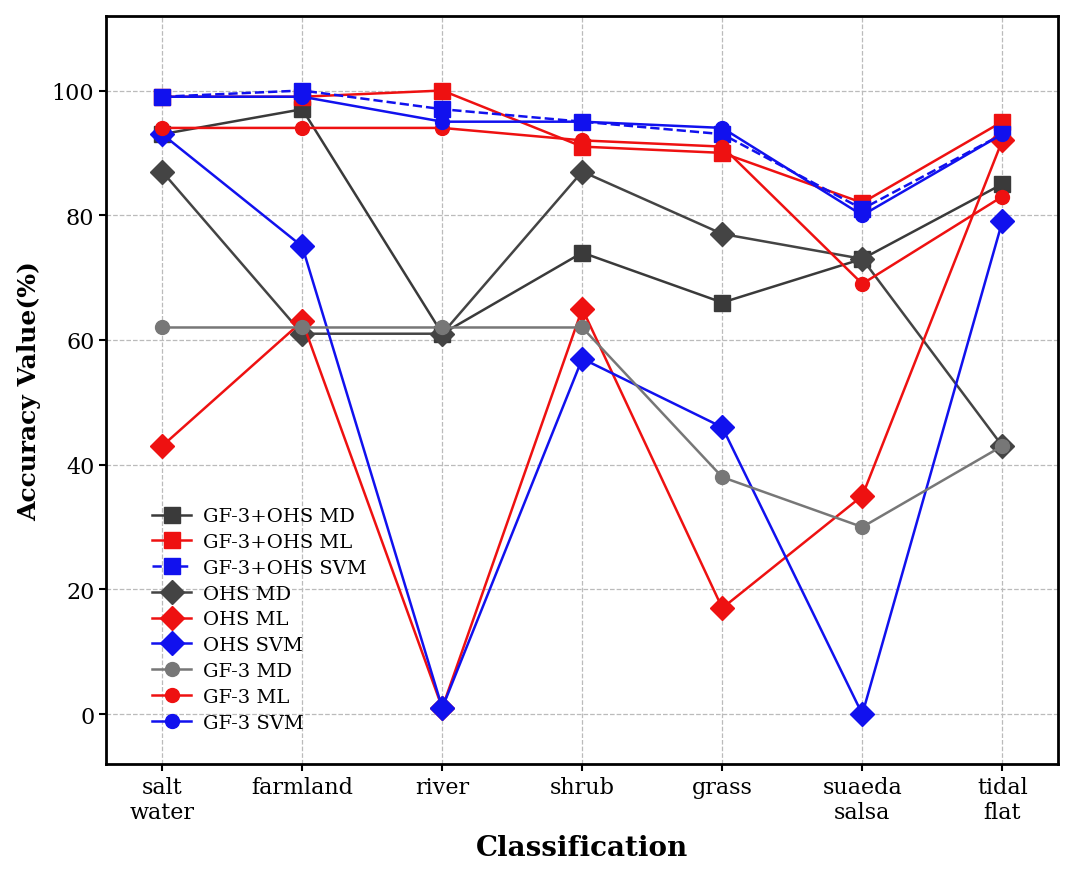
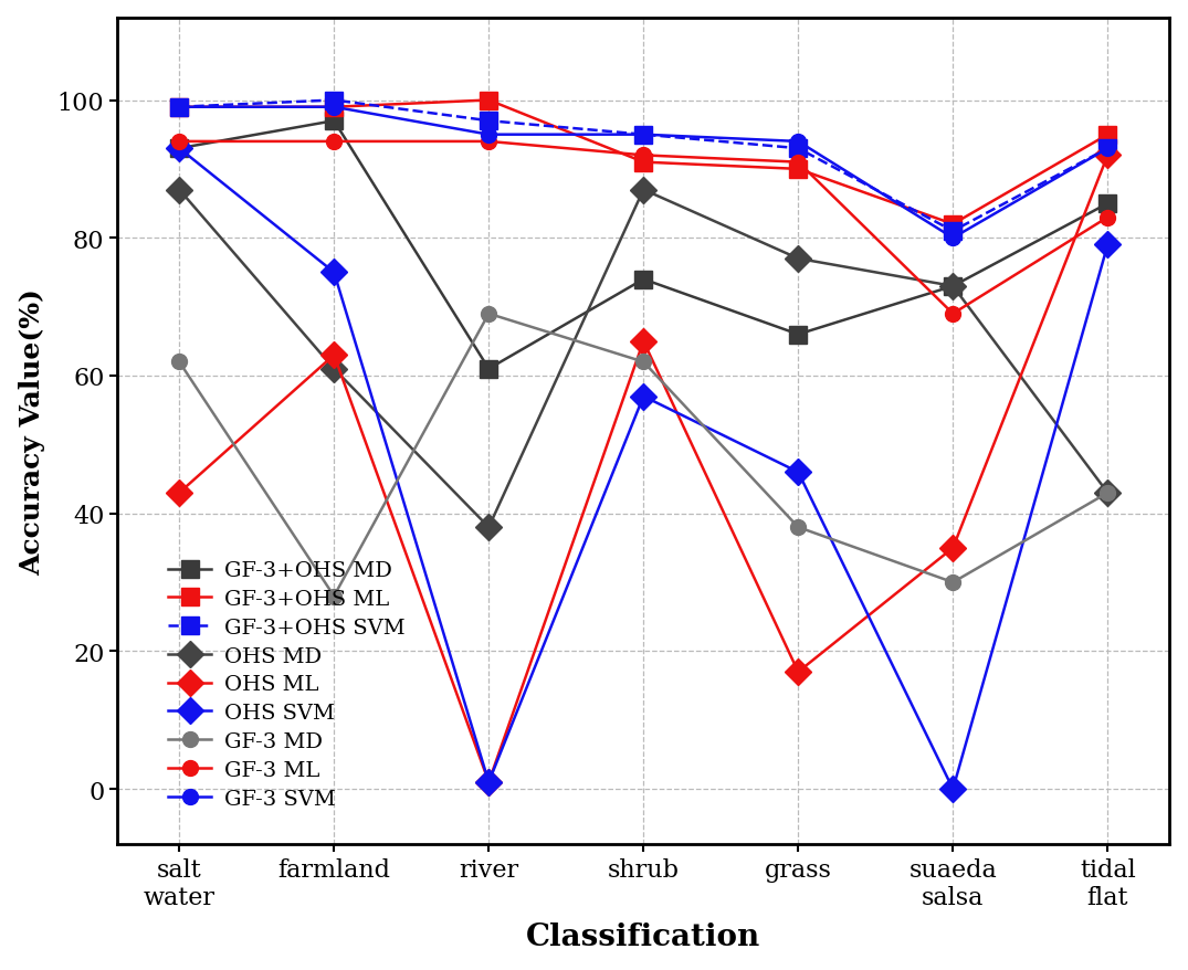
GF-3 MD/farmland: 62 -> 28
OHS MD/river: 61 -> 38
GF-3 MD/river: 62 -> 69
